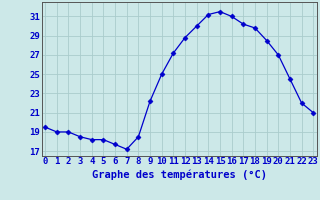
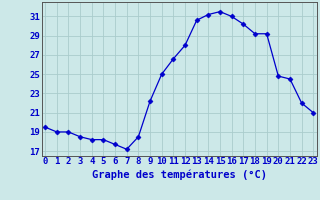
11: 27.2 -> 26.6
12: 28.8 -> 28.0
13: 30.0 -> 30.6
18: 29.8 -> 29.2
19: 28.5 -> 29.2
20: 27.0 -> 24.8
